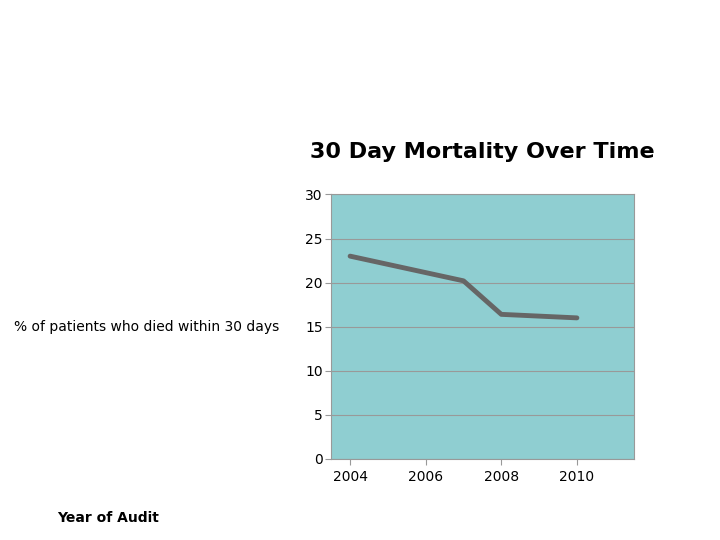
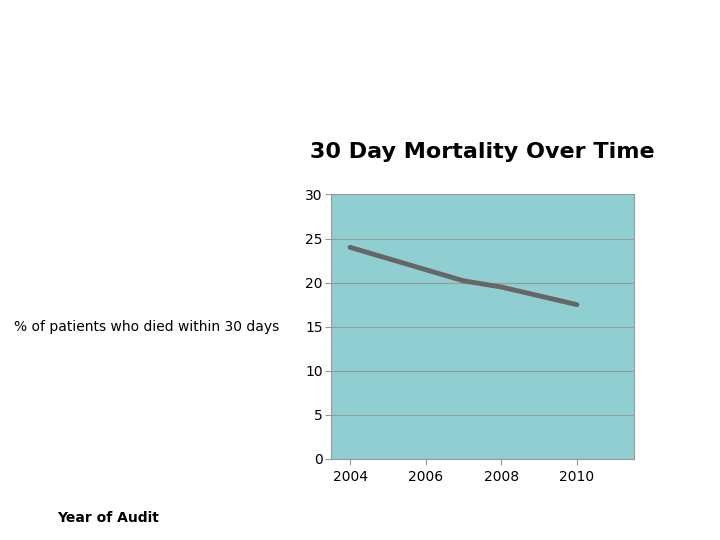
2004: 23.0 -> 24.0
2008: 16.4 -> 19.5
2010: 16.0 -> 17.5
